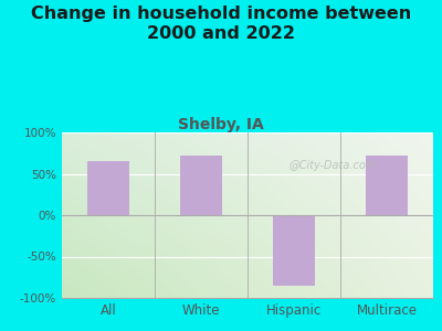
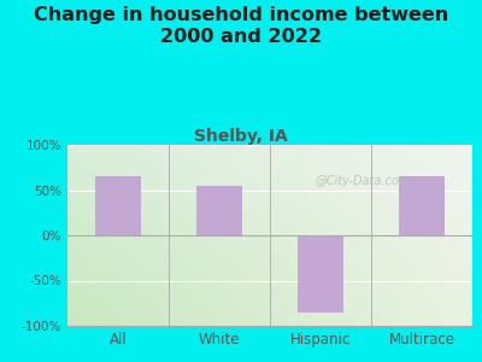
White: 72% -> 55%
Multirace: 72% -> 65%
